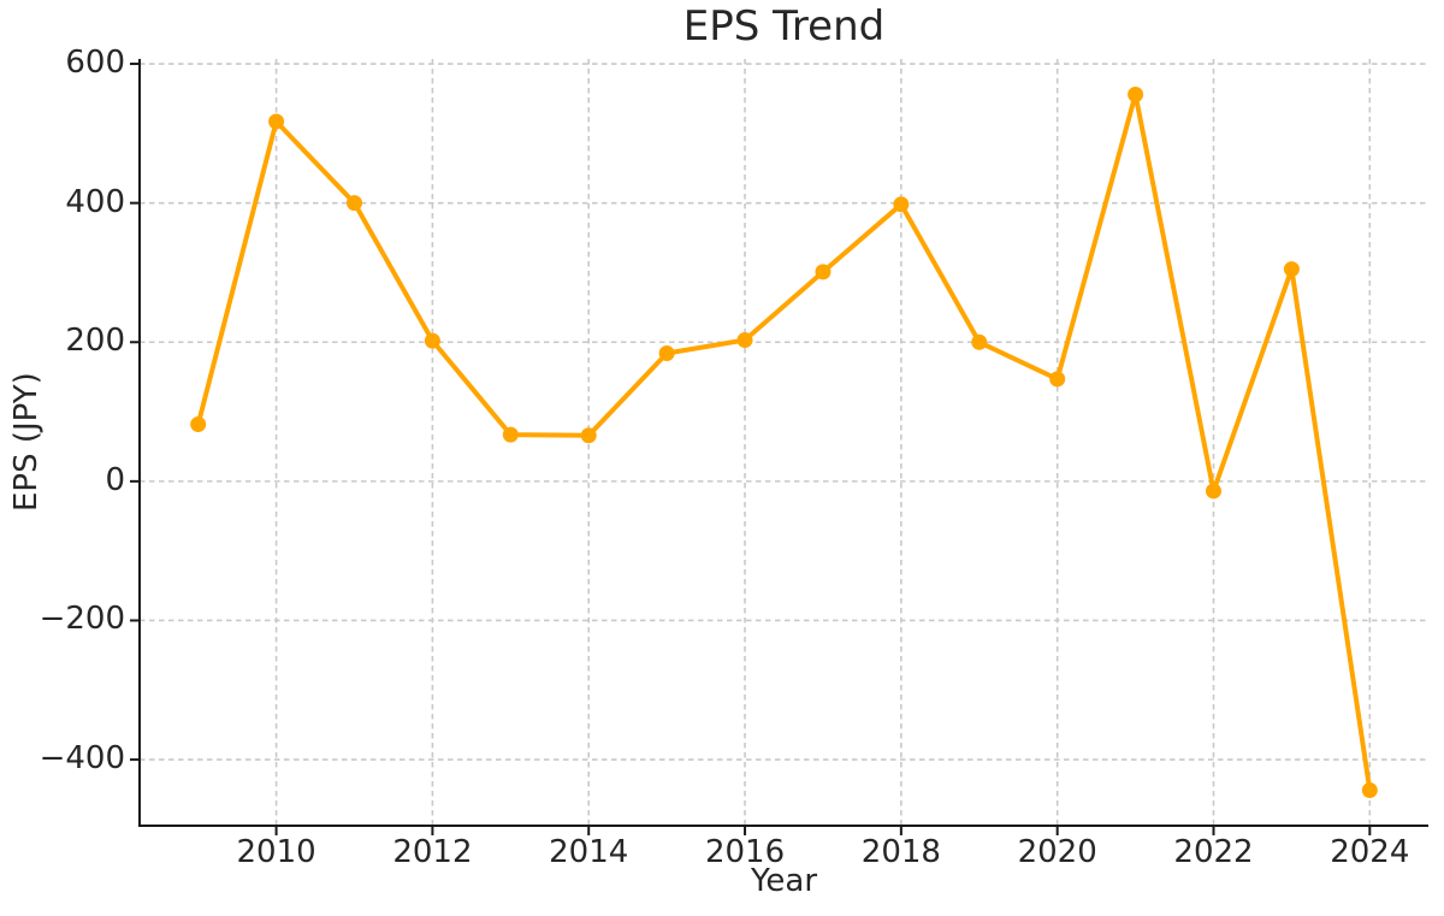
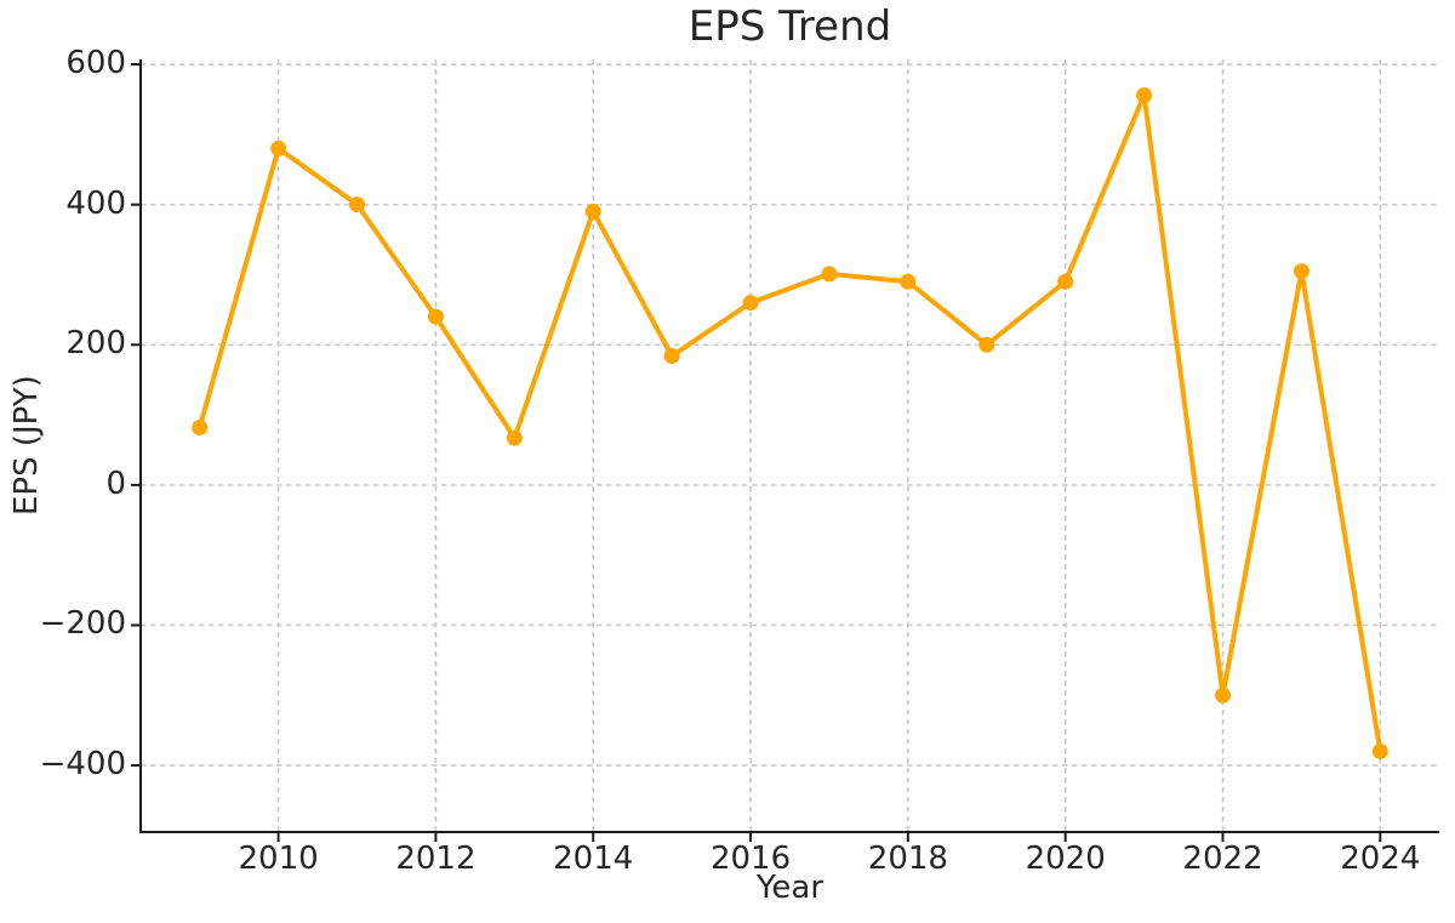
2010: 520 -> 480
2012: 200 -> 240
2014: 70 -> 390
2016: 200 -> 260
2018: 400 -> 290
2020: 150 -> 290
2022: -10 -> -300
2024: -440 -> -380
